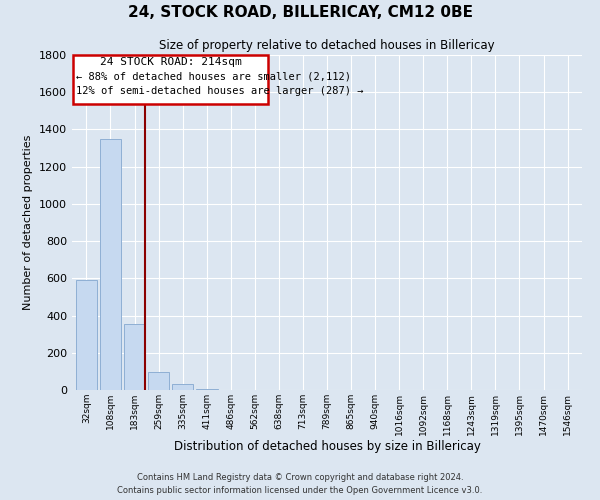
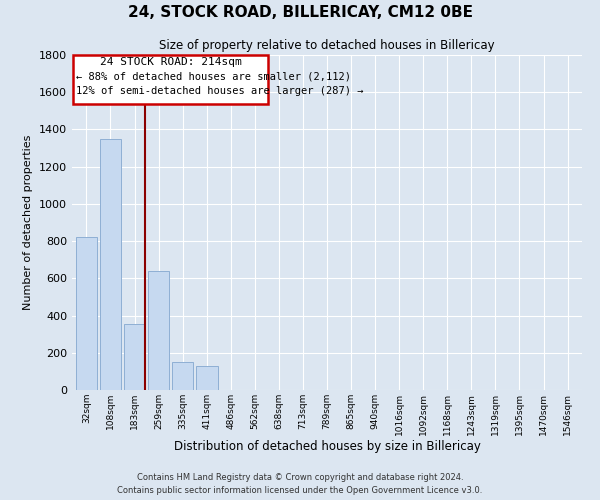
32sqm: 590 -> 820
259sqm: 100 -> 640
335sqm: 30 -> 150
411sqm: 10 -> 130
